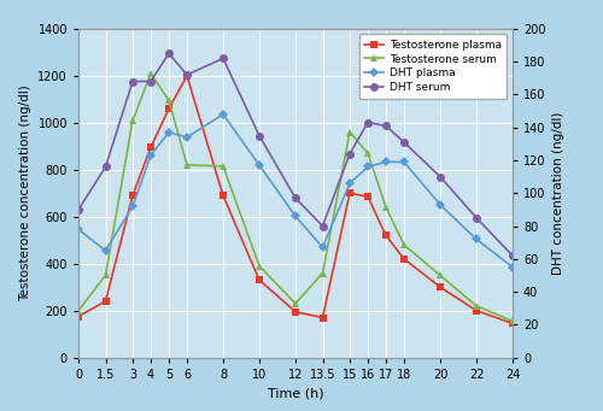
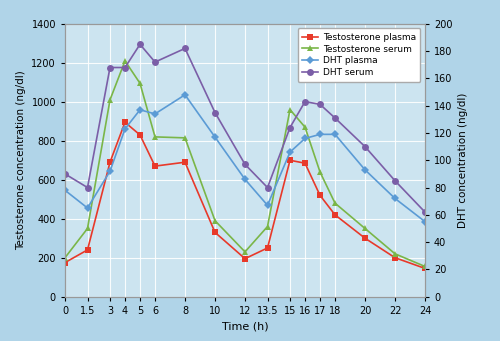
DHT serum/1.5: 116 -> 80
Testosterone plasma/5: 1060 -> 830
Testosterone plasma/6: 1200 -> 670
Testosterone plasma/13.5: 170 -> 250
